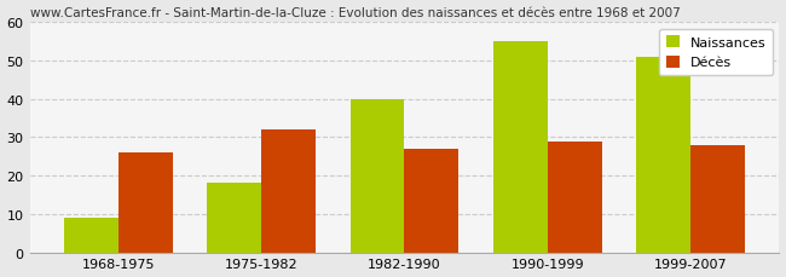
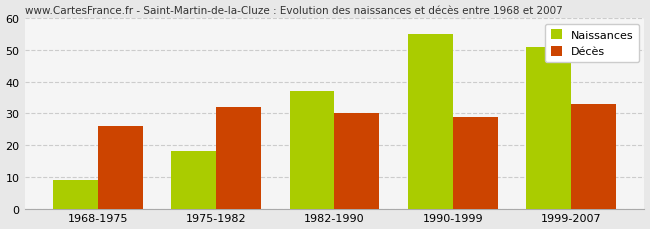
Naissances/1982-1990: 40 -> 37
Décès/1982-1990: 27 -> 30
Décès/1999-2007: 28 -> 33
